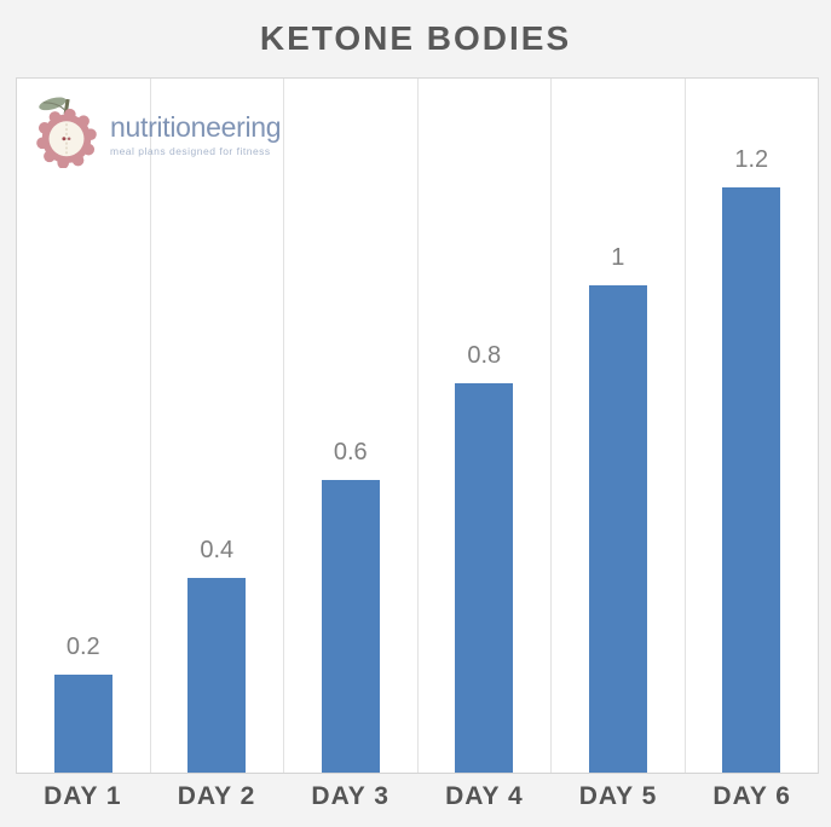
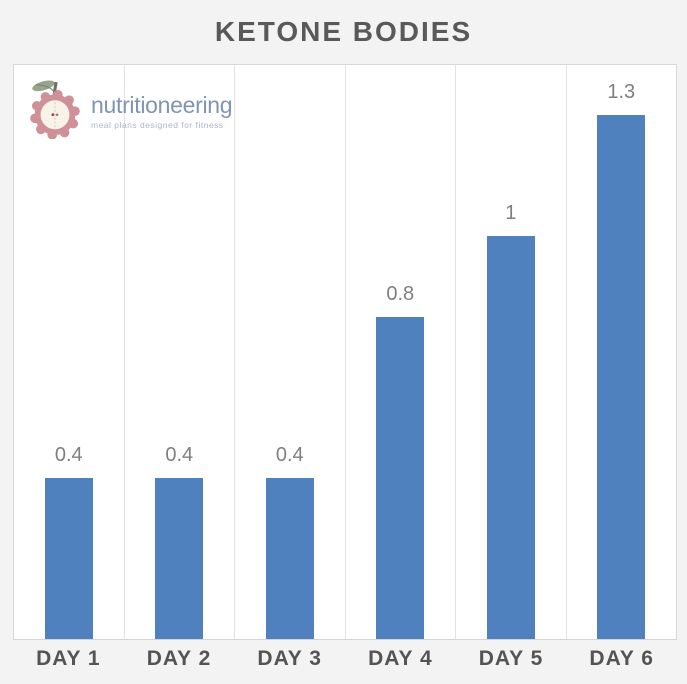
DAY 1: 0.2 -> 0.4
DAY 3: 0.6 -> 0.4
DAY 6: 1.2 -> 1.3
